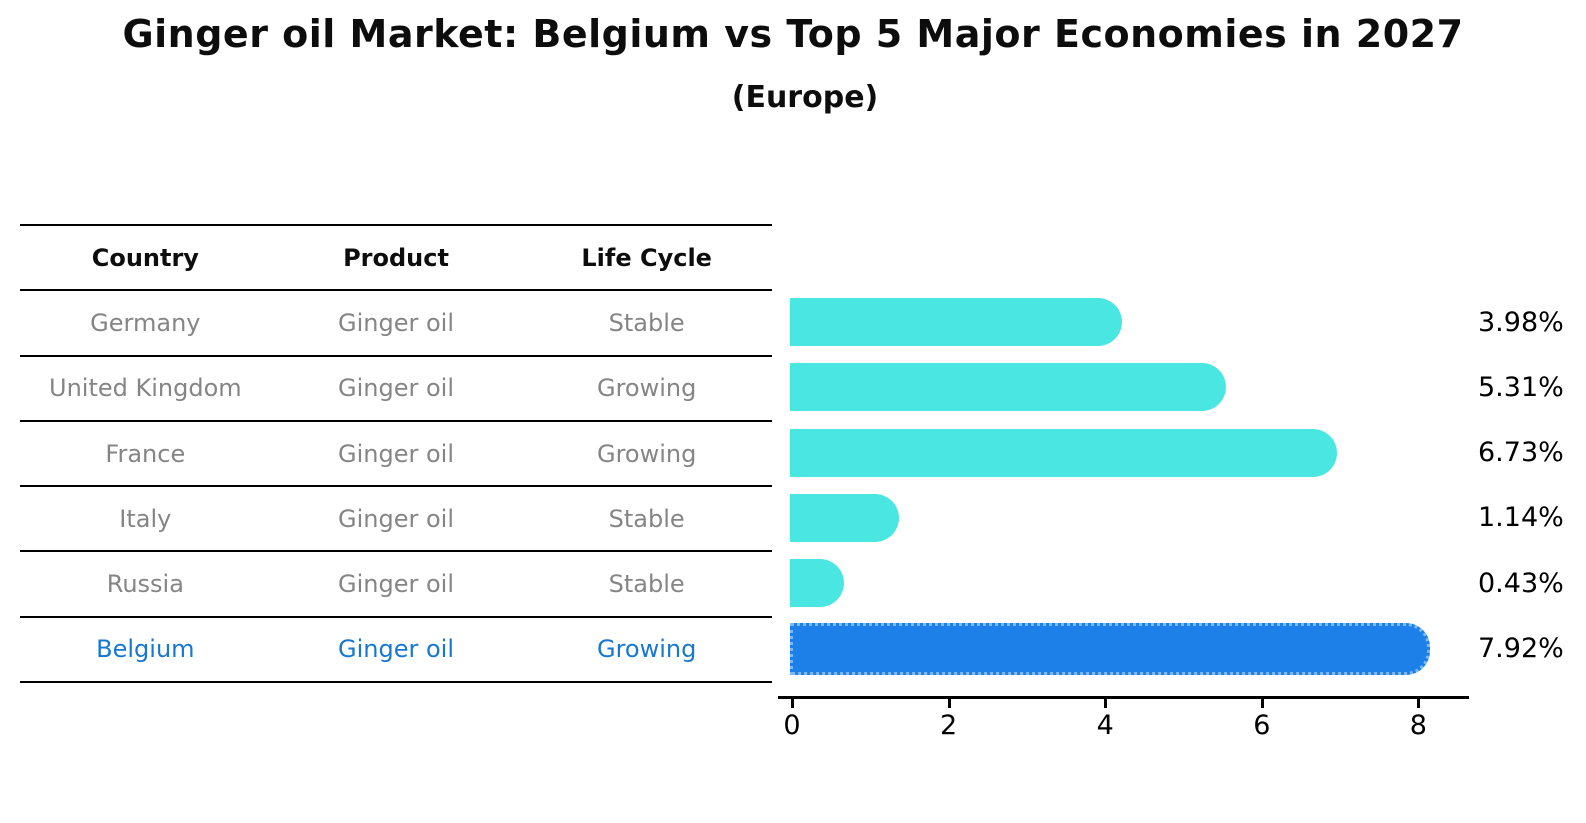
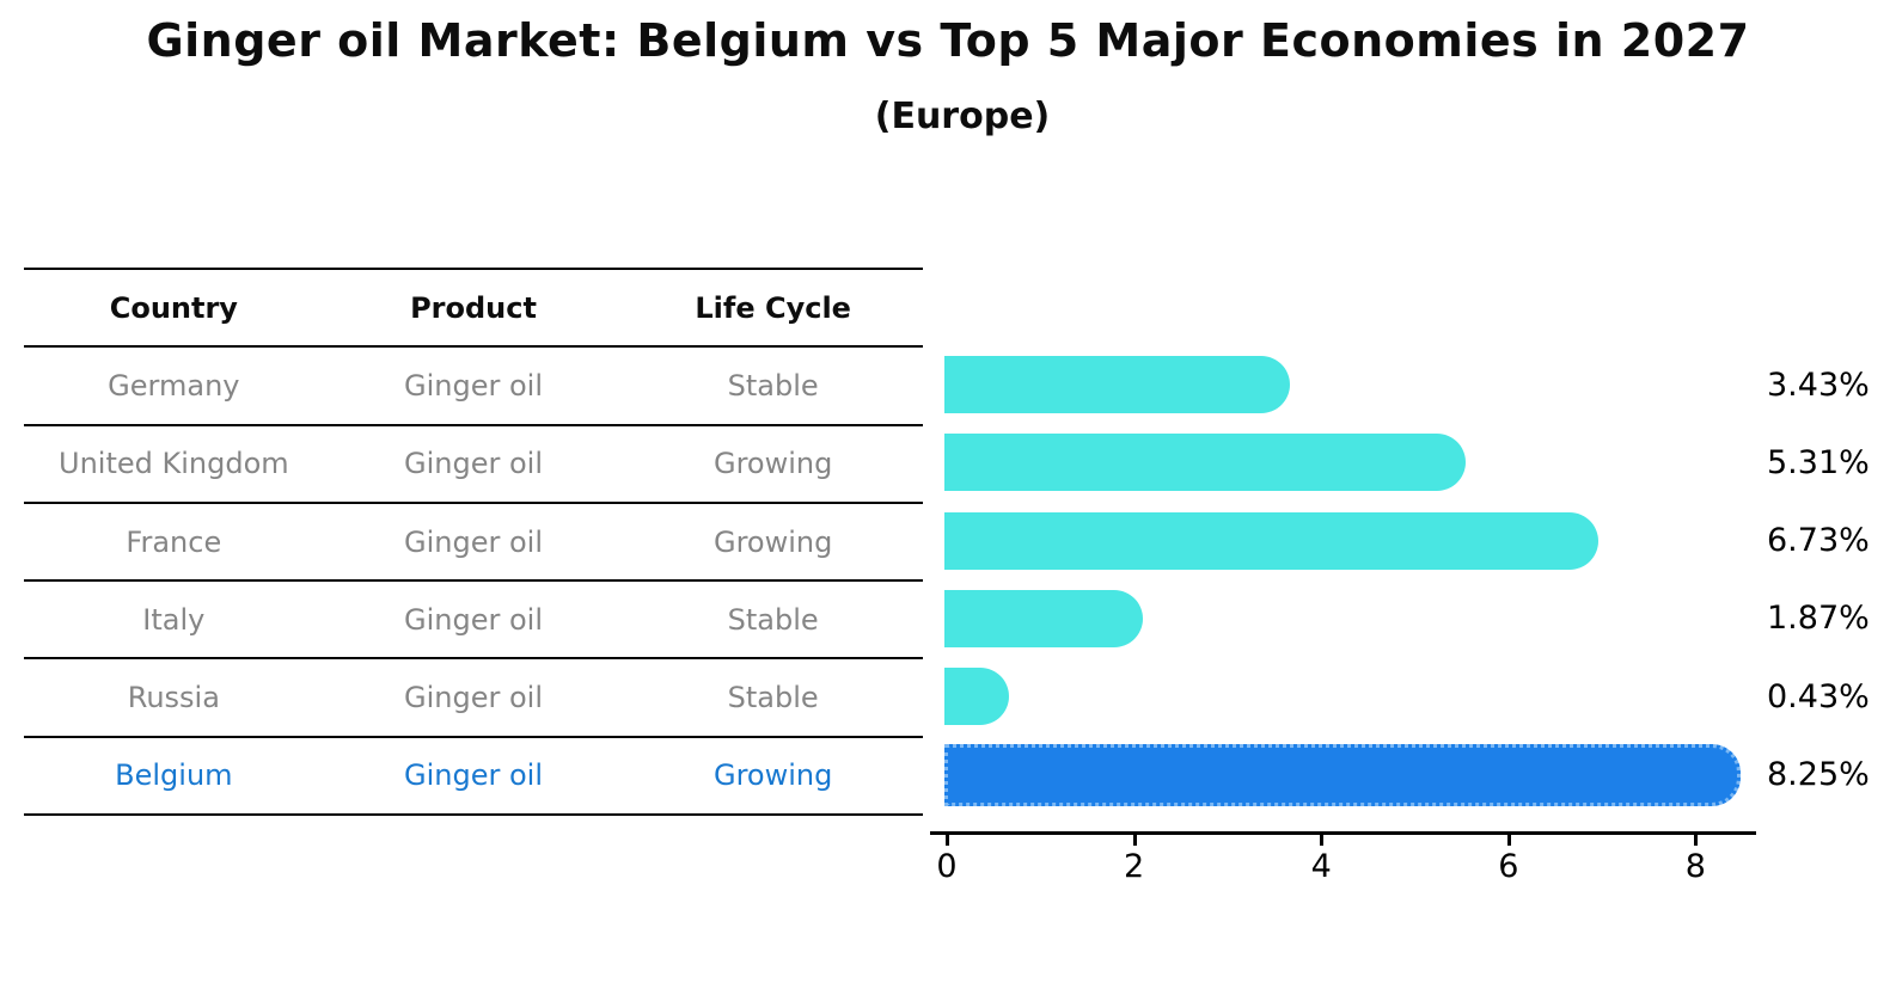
Germany: 3.98% -> 3.43%
Italy: 1.14% -> 1.87%
Belgium: 7.92% -> 8.25%
